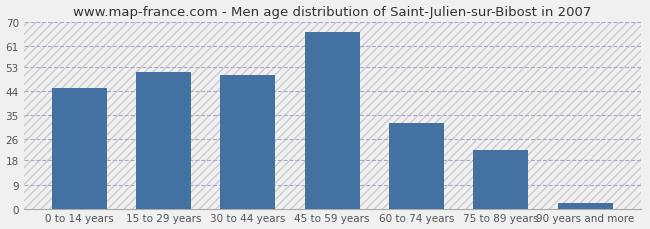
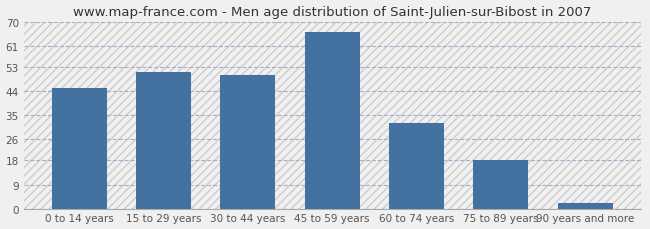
75 to 89 years: 22 -> 18
